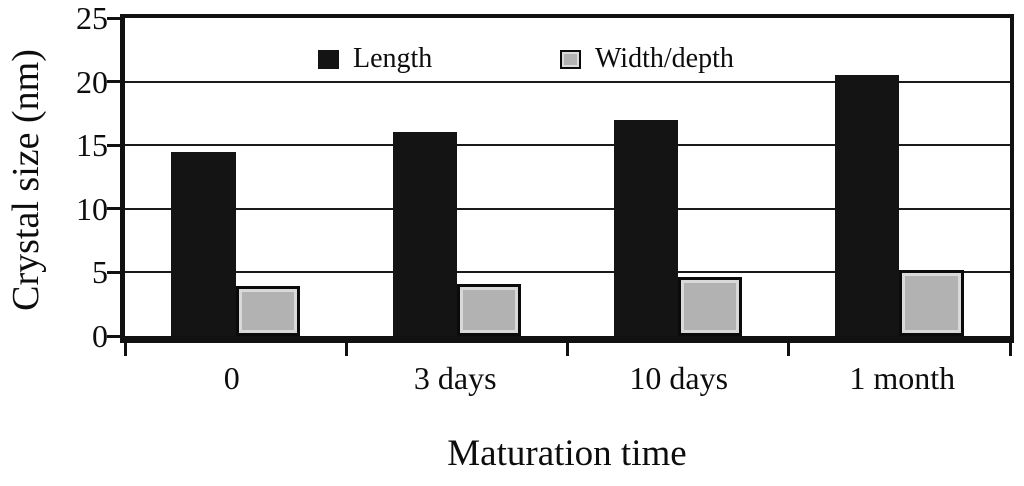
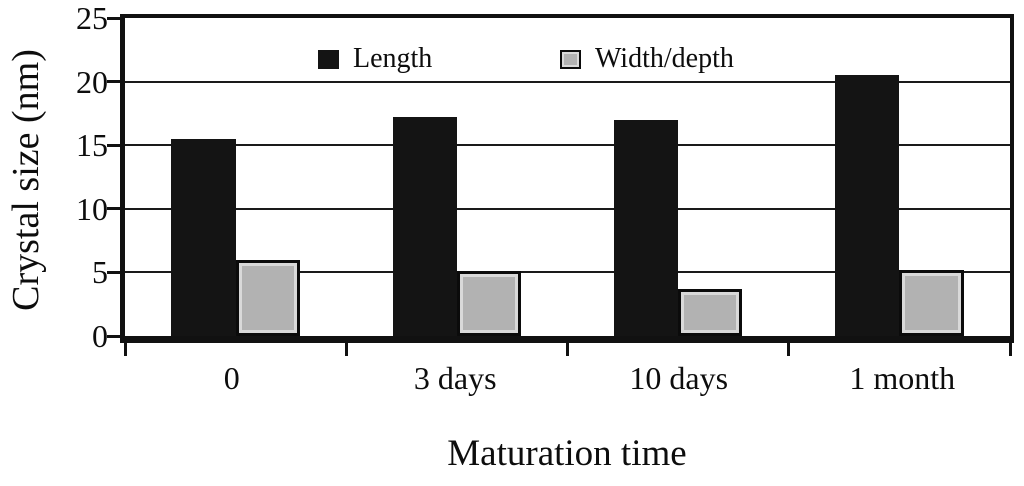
Length/0: 14.5 -> 15.5
Width/depth/0: 3.9 -> 6.0
Length/3 days: 16.0 -> 17.2
Width/depth/3 days: 4.1 -> 5.1
Width/depth/10 days: 4.6 -> 3.7
